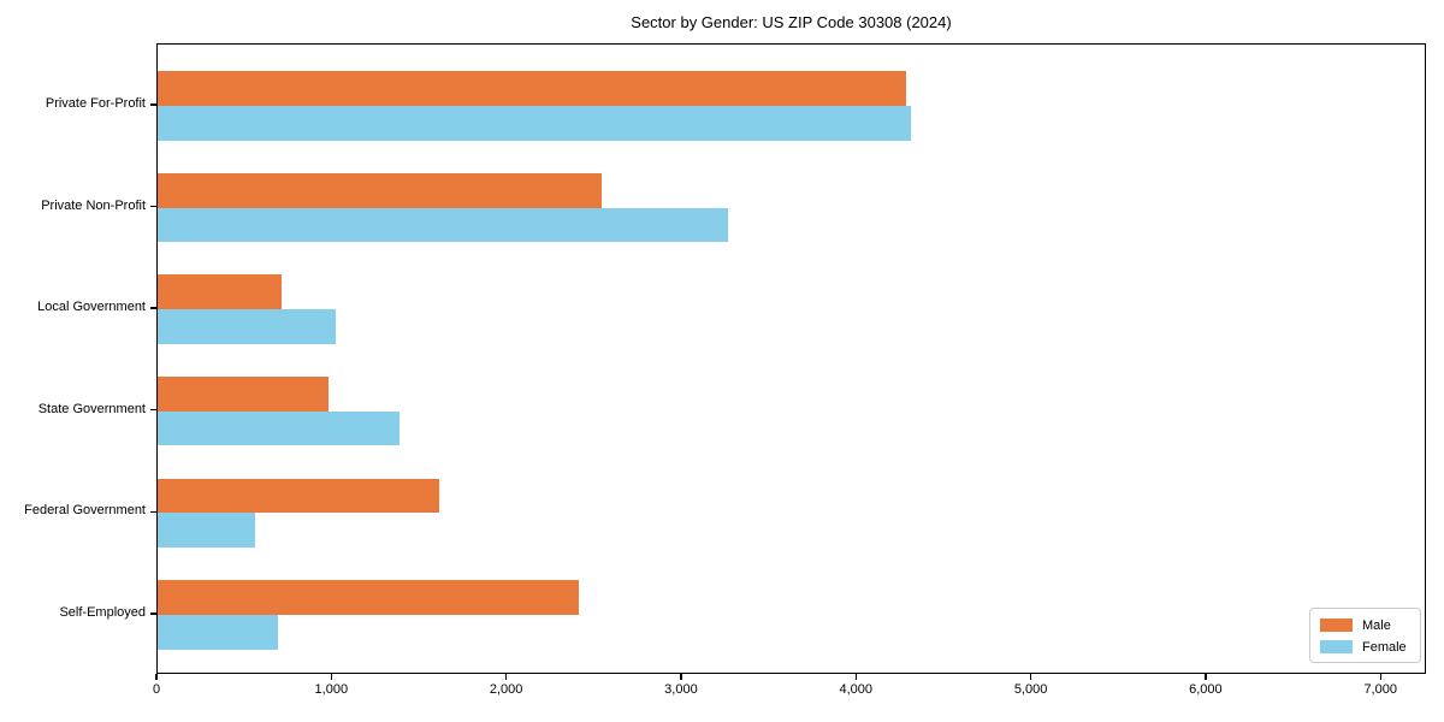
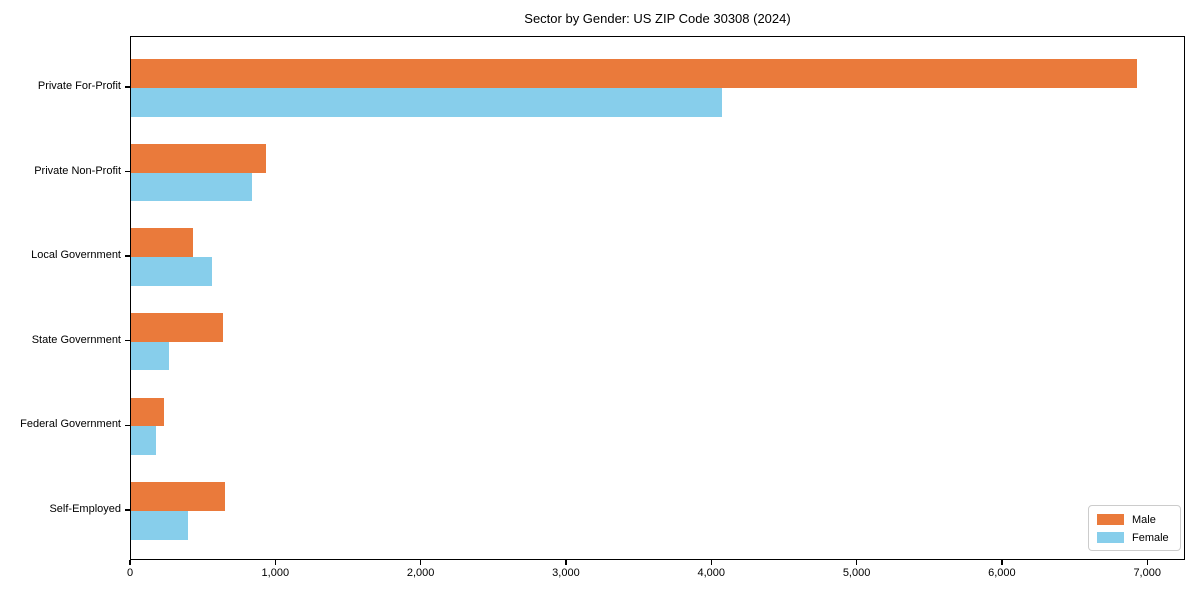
Male/Private For-Profit: 4280 -> 6920
Female/Private For-Profit: 4310 -> 4070
Male/Private Non-Profit: 2540 -> 930
Female/Private Non-Profit: 3260 -> 830
Male/Local Government: 710 -> 430
Female/Local Government: 1020 -> 560
Male/State Government: 980 -> 630
Female/State Government: 1380 -> 260
Male/Federal Government: 1610 -> 230
Female/Federal Government: 560 -> 170
Male/Self-Employed: 2410 -> 650
Female/Self-Employed: 690 -> 390
